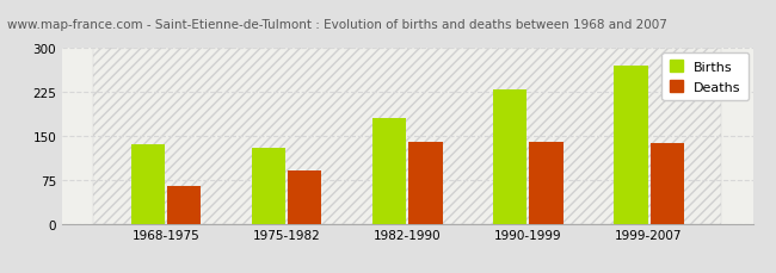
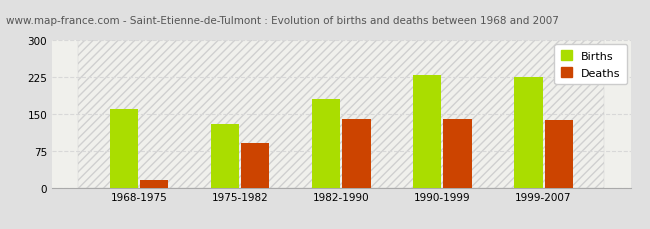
Births/1968-1975: 136 -> 160
Deaths/1968-1975: 65 -> 15
Births/1999-2007: 270 -> 225
